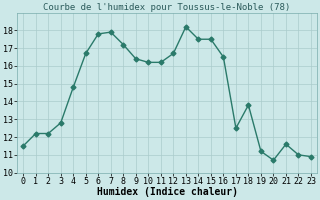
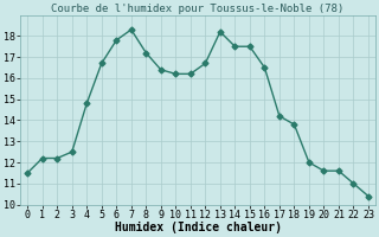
3: 12.8 -> 12.5
7: 17.9 -> 18.3
17: 12.5 -> 14.2
19: 11.2 -> 12.0
20: 10.7 -> 11.6
23: 10.9 -> 10.4
